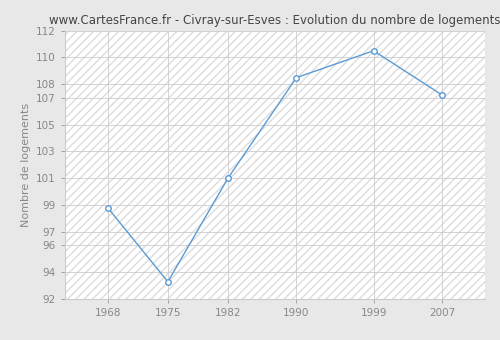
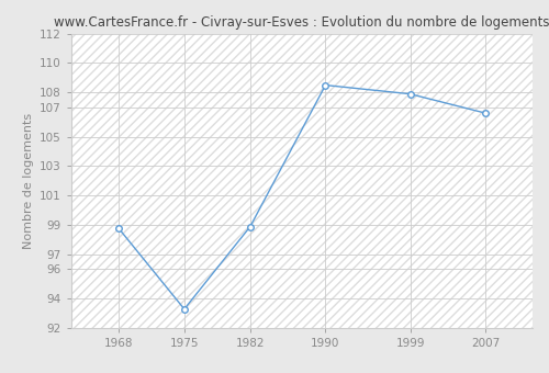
1982: 101.0 -> 98.9
1999: 110.5 -> 107.9
2007: 107.2 -> 106.6
